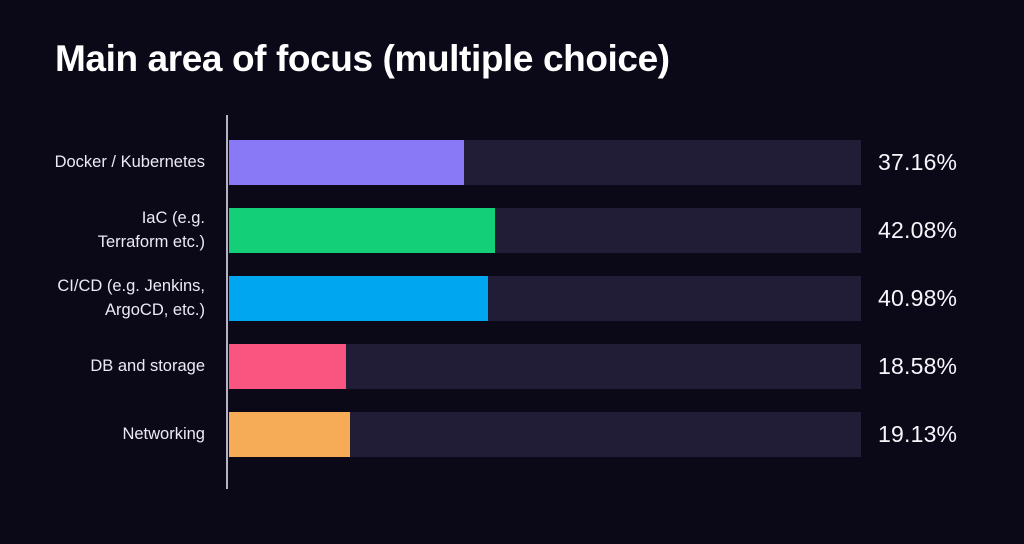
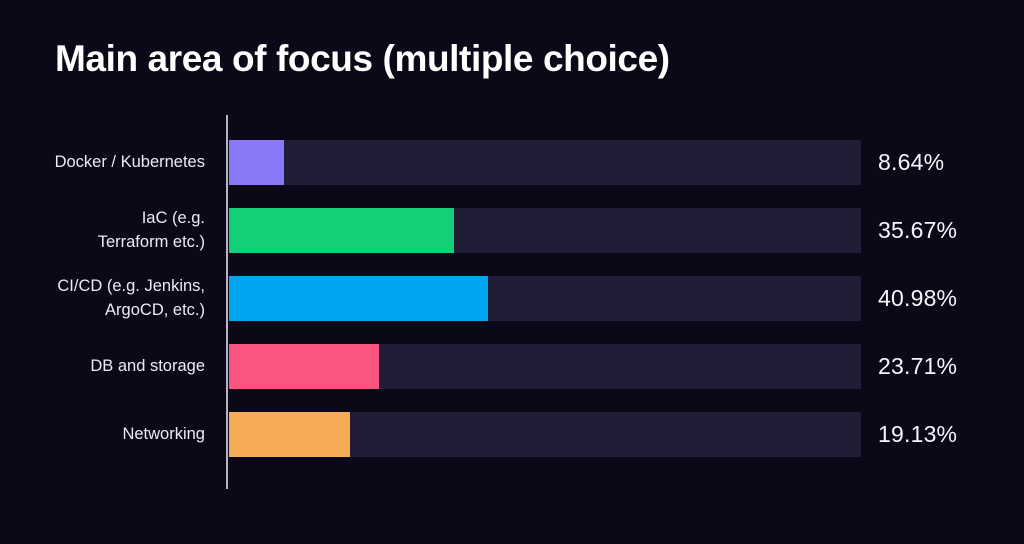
Docker / Kubernetes: 37.16% -> 8.64%
IaC (e.g. Terraform etc.): 42.08% -> 35.67%
DB and storage: 18.58% -> 23.71%
